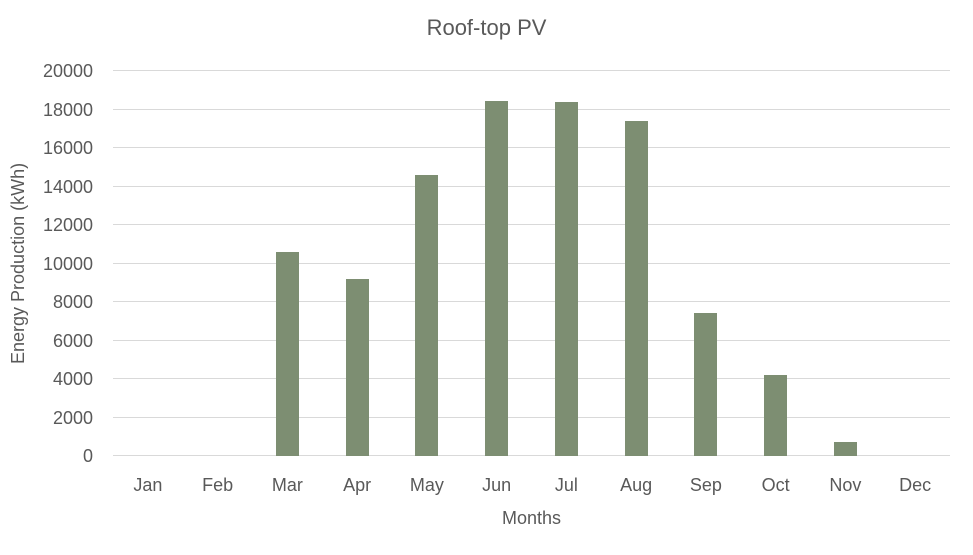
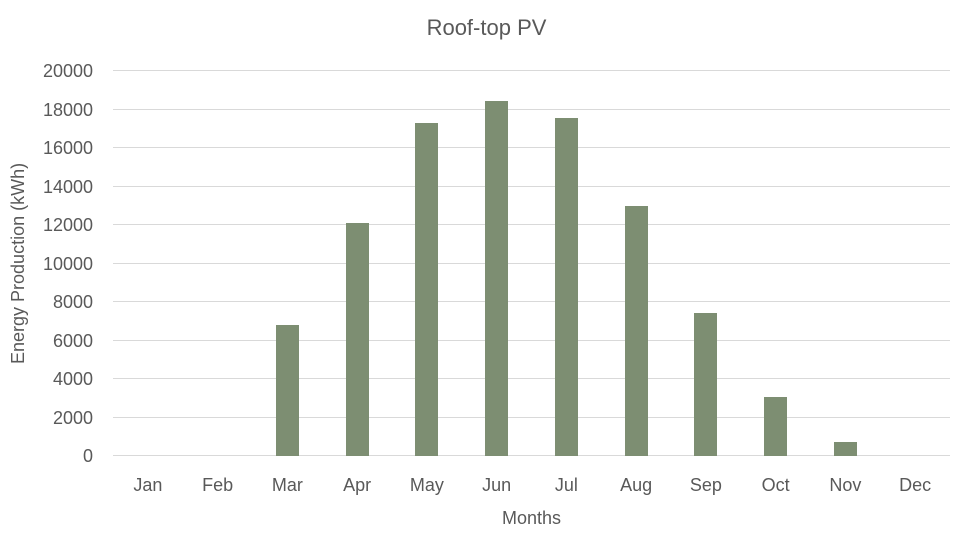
Mar: 10600 -> 6800
Apr: 9200 -> 12100
May: 14600 -> 17300
Jul: 18400 -> 17600
Aug: 17400 -> 13000
Oct: 4200 -> 3100
